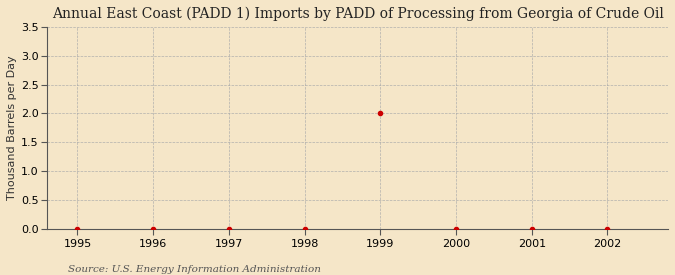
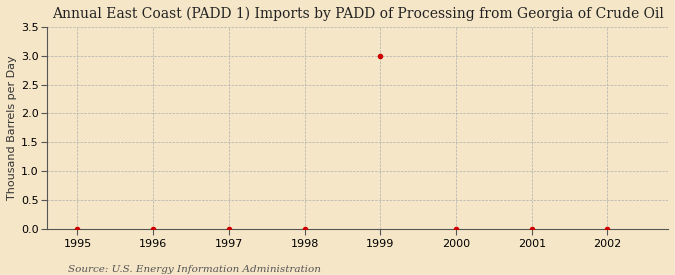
1999: 2 -> 3
